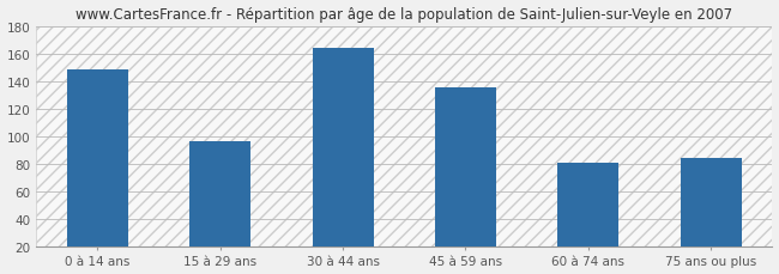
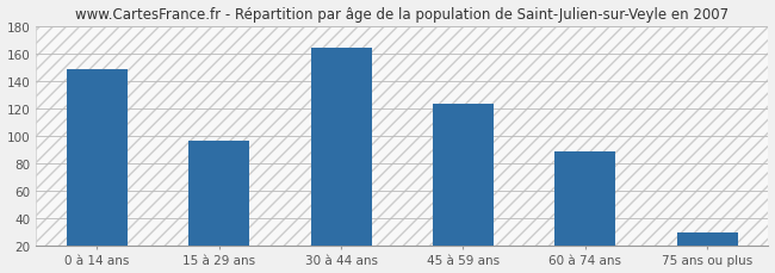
45 à 59 ans: 135 -> 123
60 à 74 ans: 81 -> 88
75 ans ou plus: 84 -> 29
